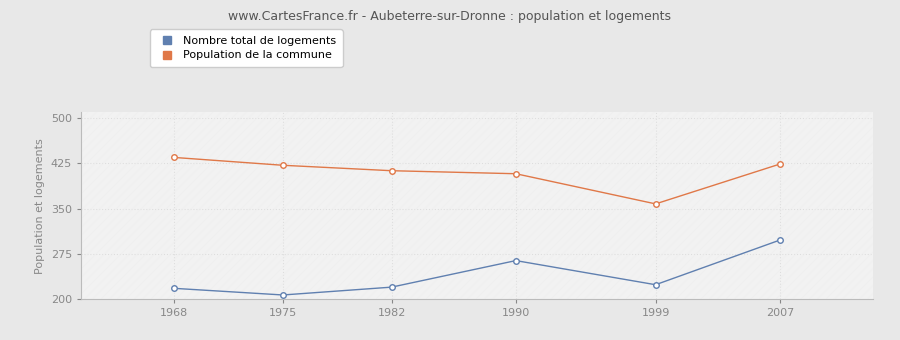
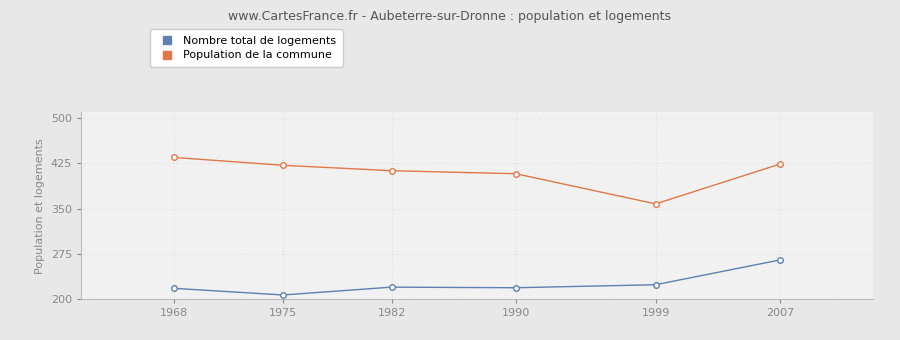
Nombre total de logements/1990: 264 -> 219
Nombre total de logements/2007: 298 -> 265
